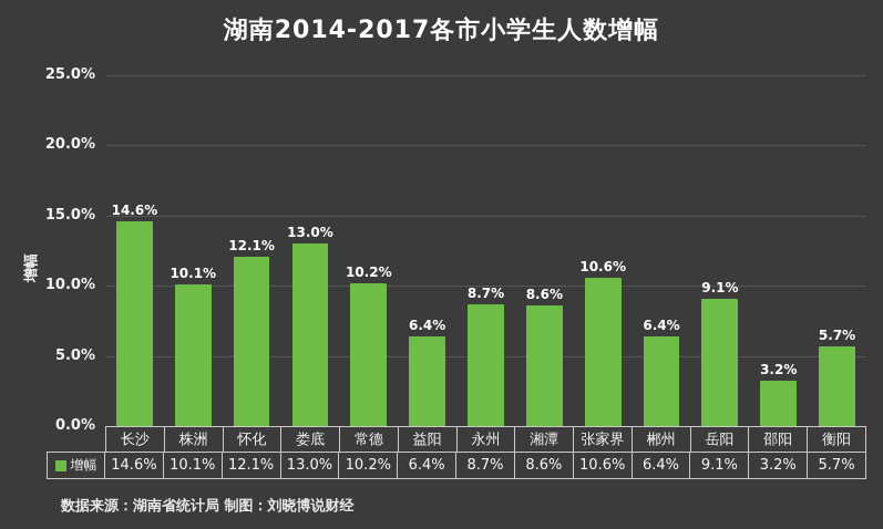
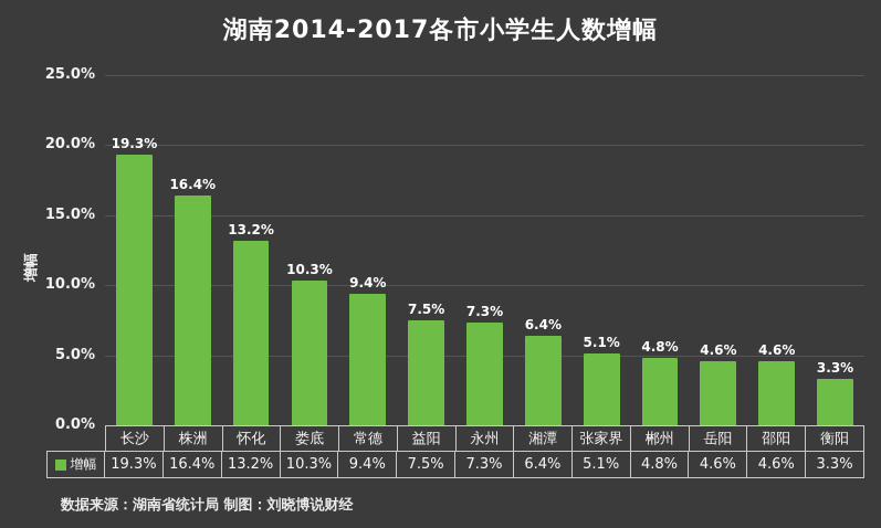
长沙: 14.6% -> 19.3%
株洲: 10.1% -> 16.4%
怀化: 12.1% -> 13.2%
娄底: 13.0% -> 10.3%
常德: 10.2% -> 9.4%
益阳: 6.4% -> 7.5%
永州: 8.7% -> 7.3%
湘潭: 8.6% -> 6.4%
张家界: 10.6% -> 5.1%
郴州: 6.4% -> 4.8%
岳阳: 9.1% -> 4.6%
邵阳: 3.2% -> 4.6%
衡阳: 5.7% -> 3.3%
